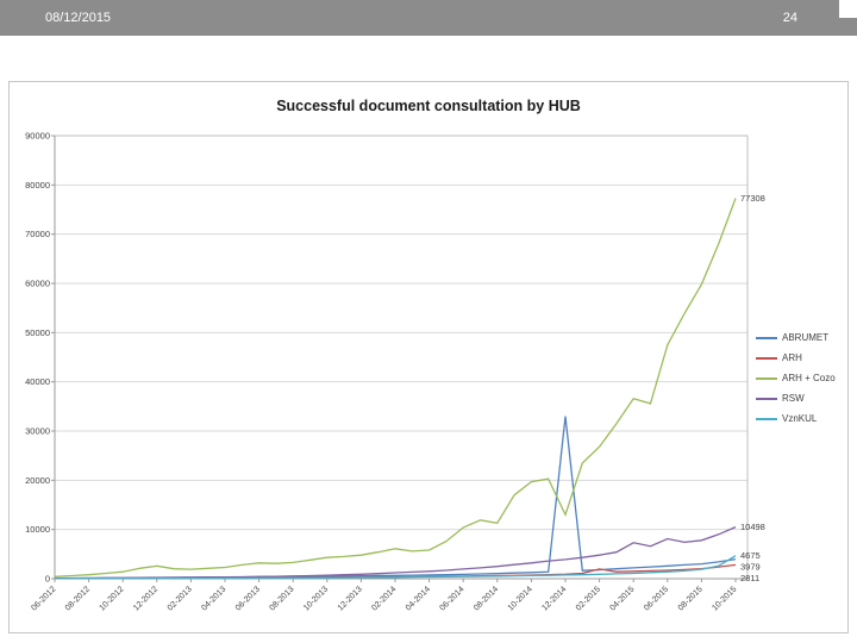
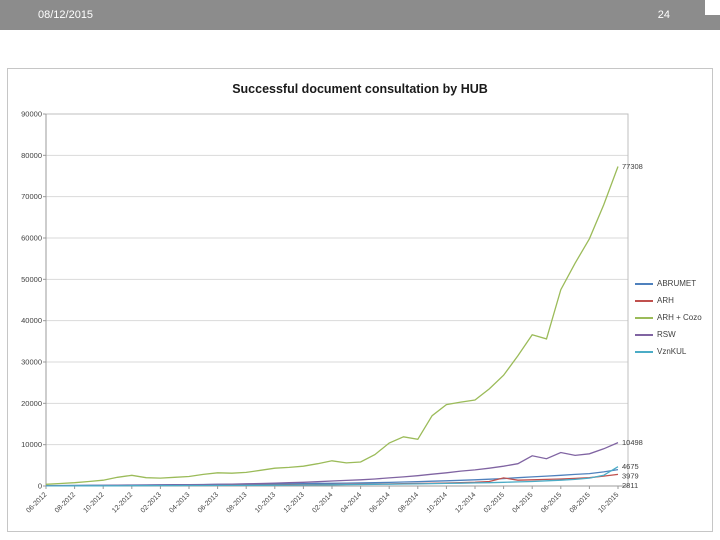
ABRUMET/12-2014: 33000 -> 2000
ARH + Cozo/12-2014: 13000 -> 21000
